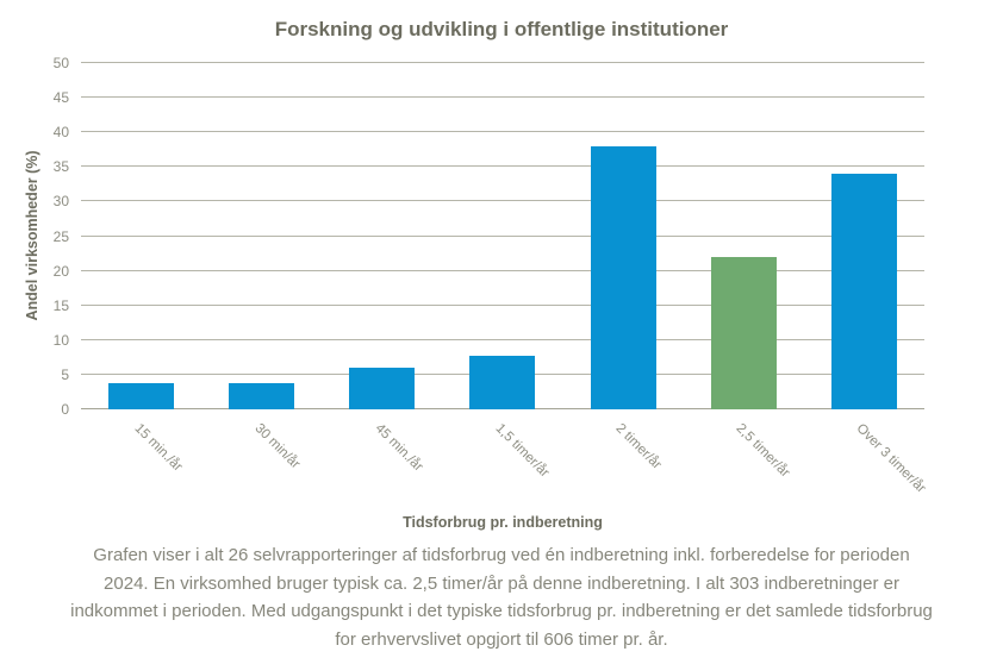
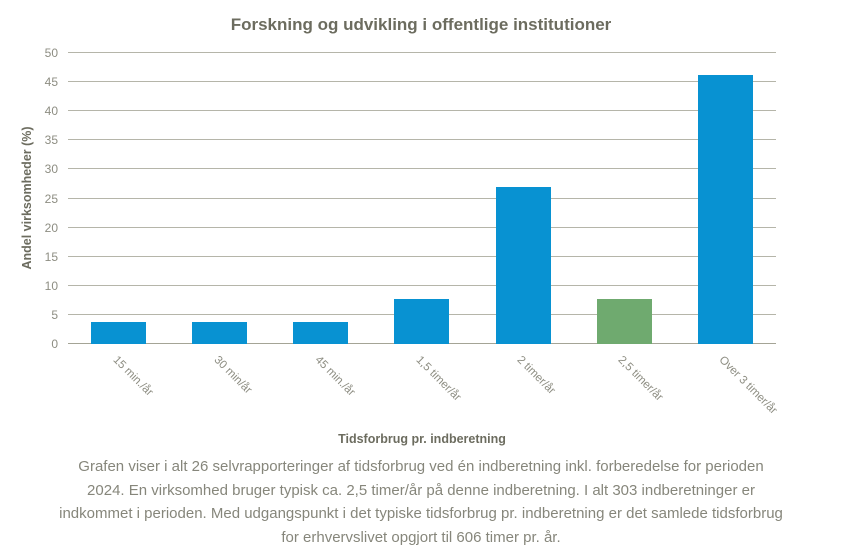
45 min./år: 6 -> 4
2 timer/år: 38 -> 27
2,5 timer/år: 22 -> 8
Over 3 timer/år: 34 -> 46
